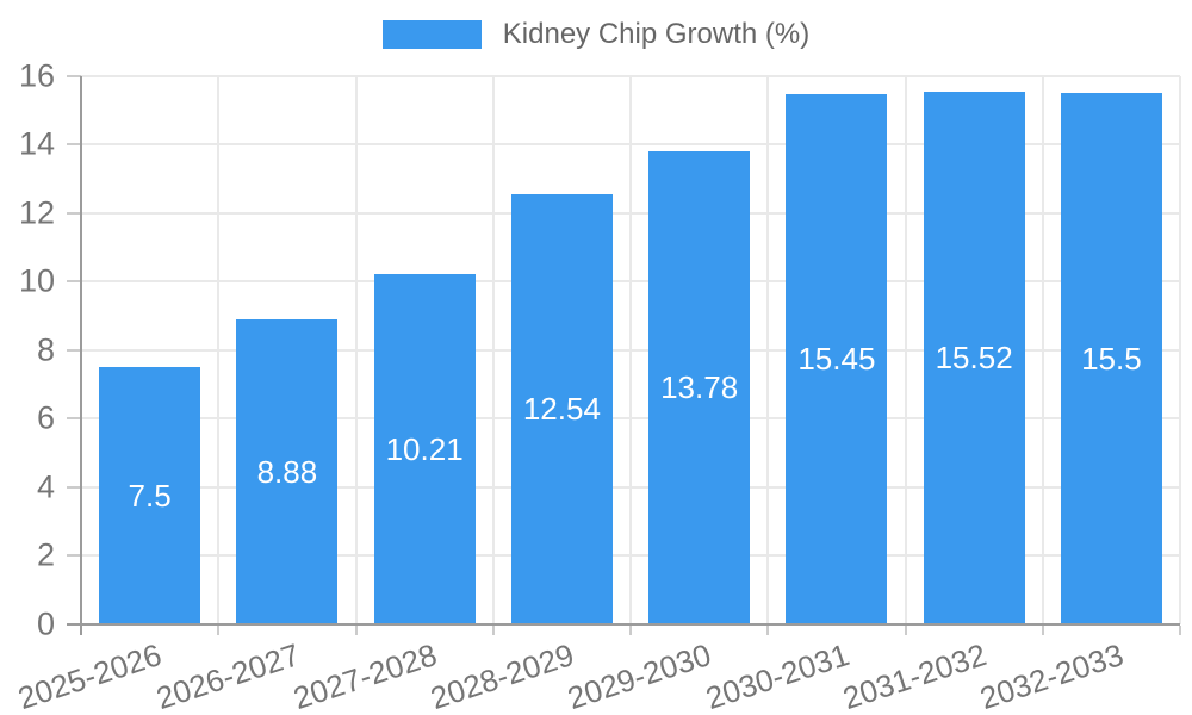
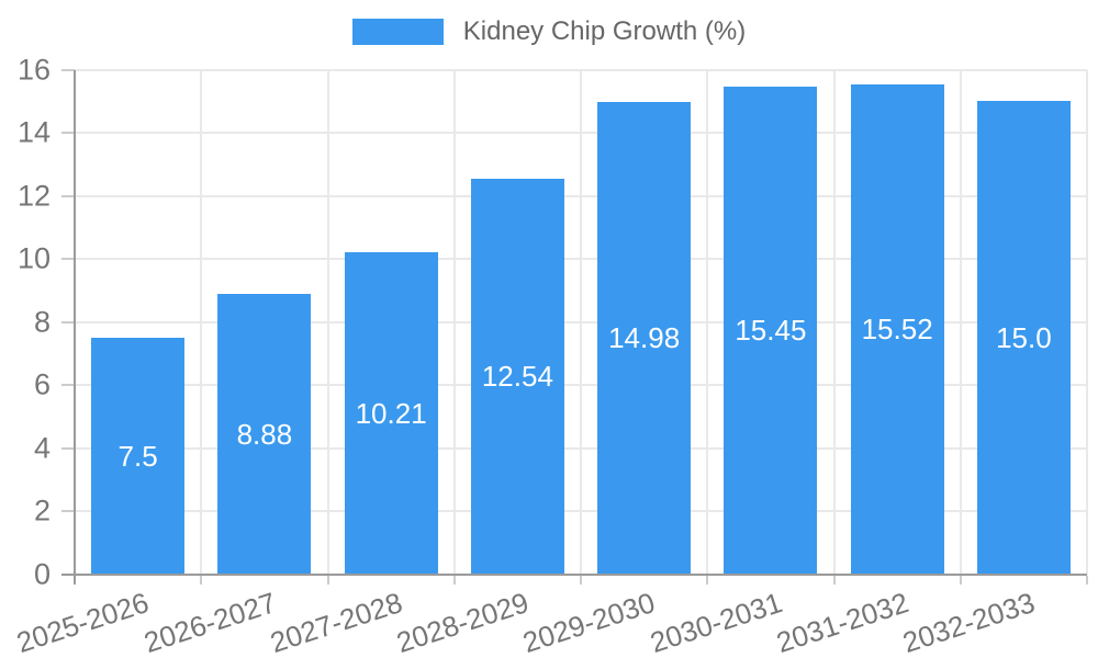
2029-2030: 13.78 -> 14.98
2032-2033: 15.5 -> 15.0
